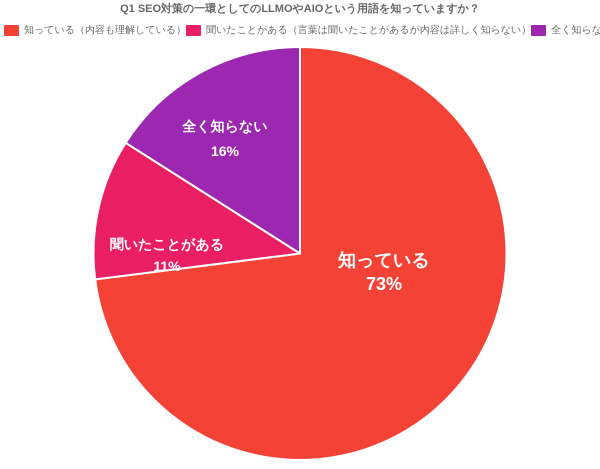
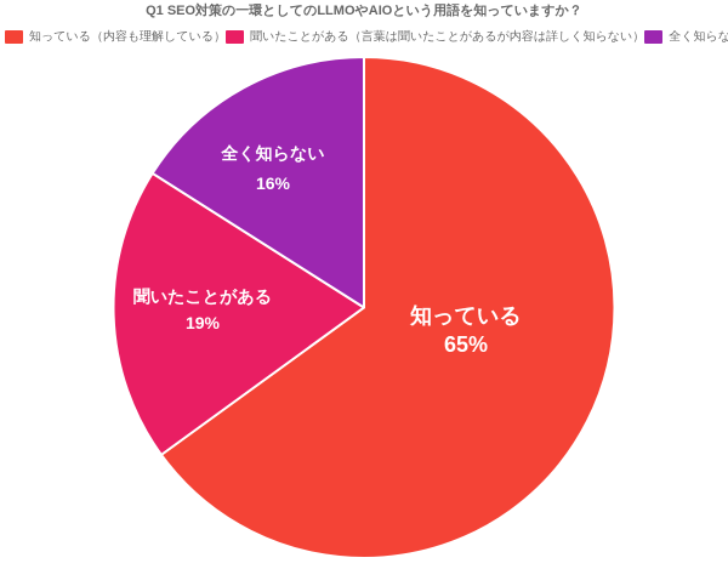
知っている: 73% -> 65%
聞いたことがある: 11% -> 19%
